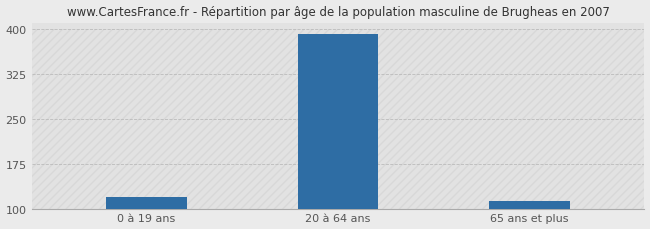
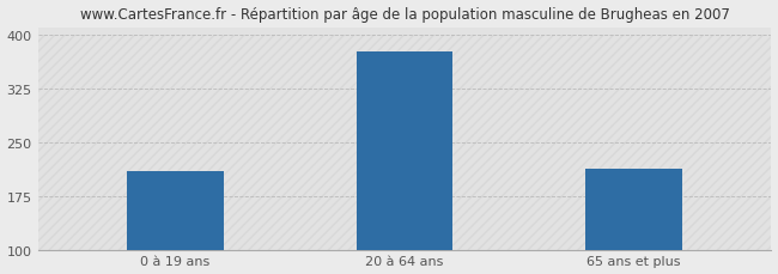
0 à 19 ans: 120 -> 210
20 à 64 ans: 392 -> 376
65 ans et plus: 113 -> 212
